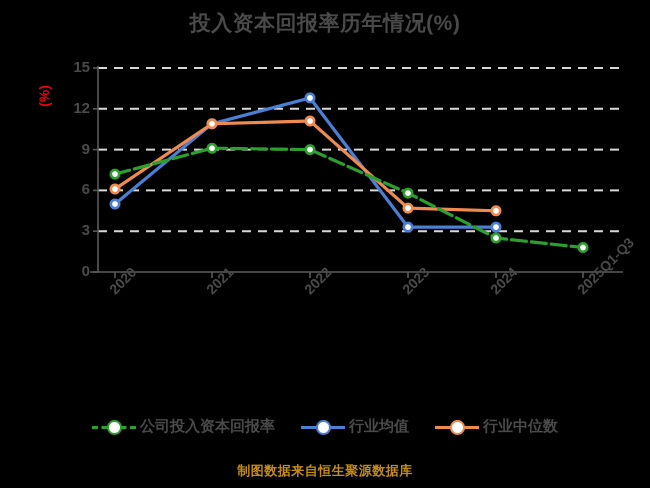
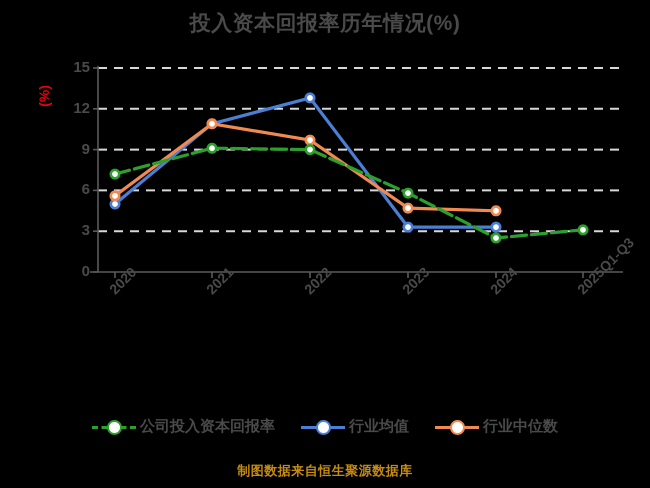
行业中位数/2020: 6.1 -> 5.6
行业中位数/2022: 11.1 -> 9.7
公司投入资本回报率/2025Q1-Q3: 1.8 -> 3.1
